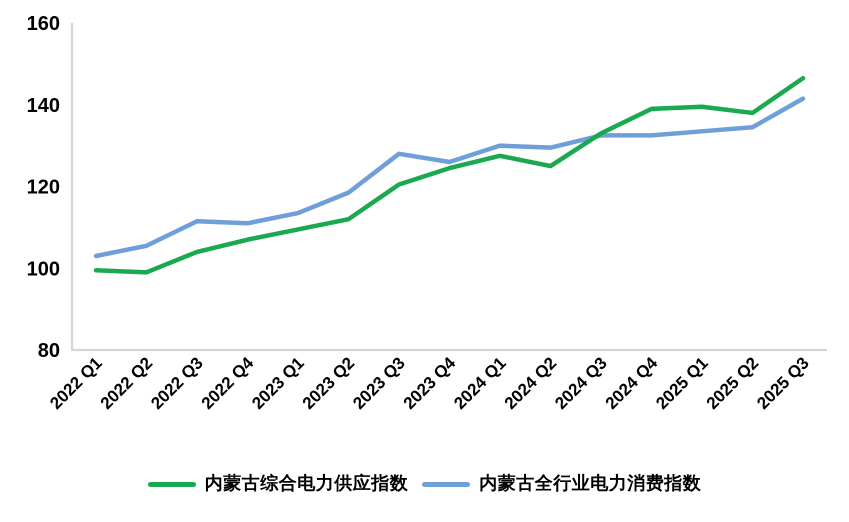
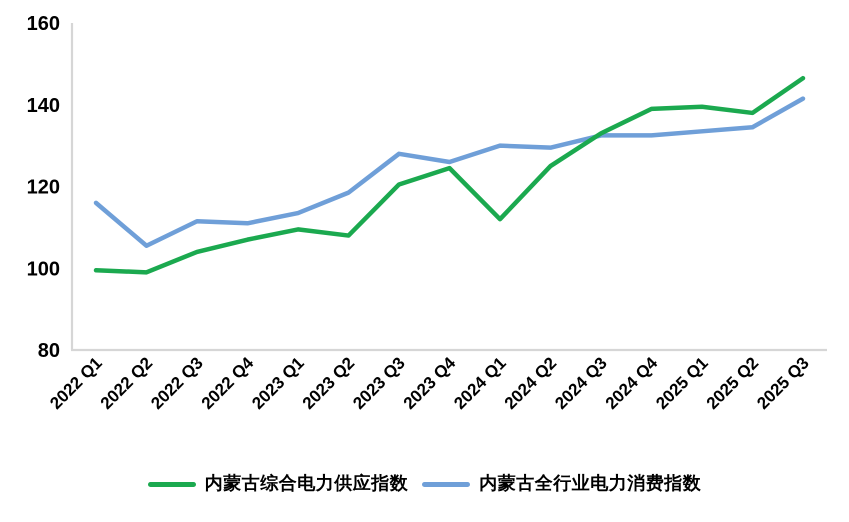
内蒙古全行业电力消费指数/2022 Q1: 103 -> 116
内蒙古综合电力供应指数/2023 Q2: 112 -> 108
内蒙古综合电力供应指数/2024 Q1: 128 -> 112
